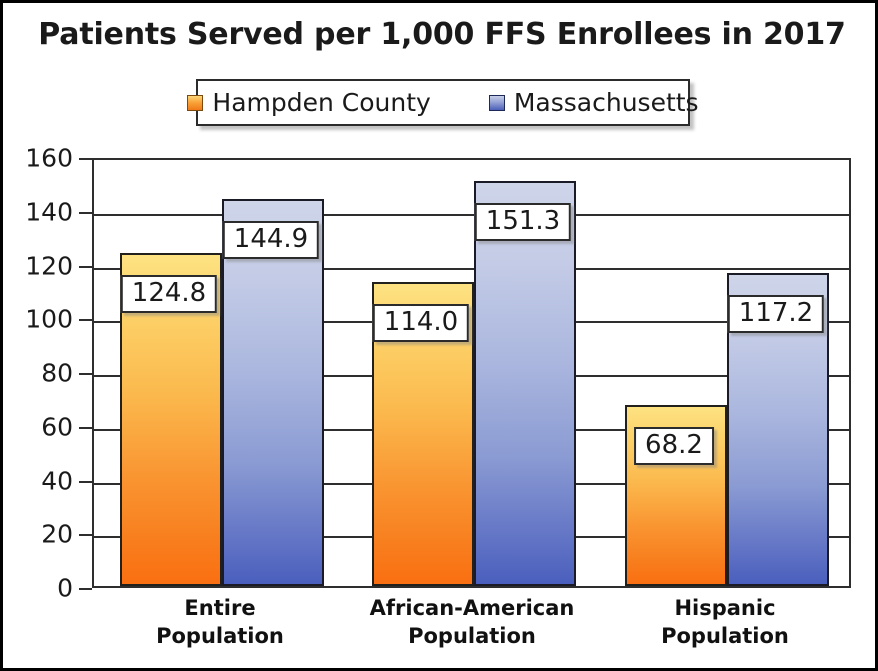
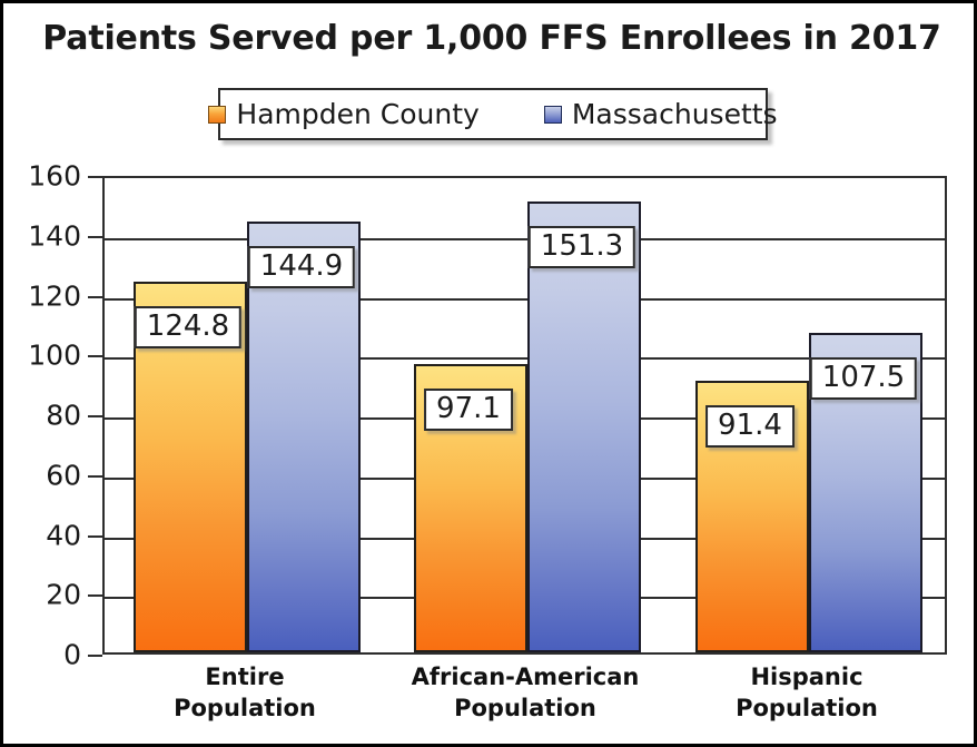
Hampden County/African-American Population: 114.0 -> 97.1
Hampden County/Hispanic Population: 68.2 -> 91.4
Massachusetts/Hispanic Population: 117.2 -> 107.5
